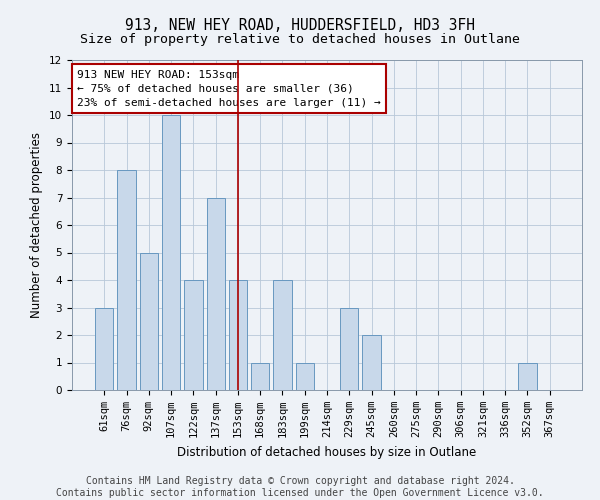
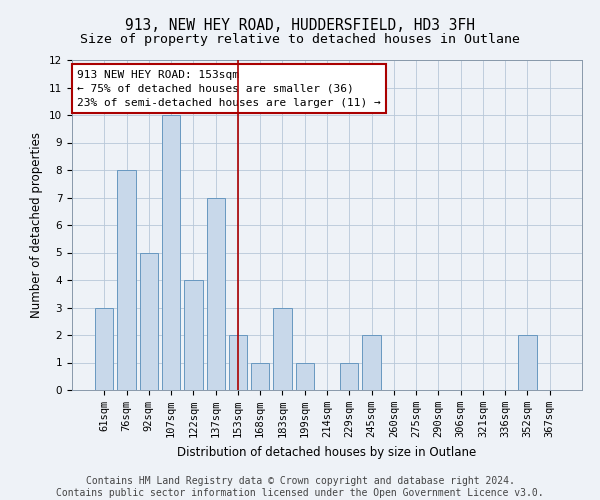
153sqm: 4 -> 2
183sqm: 4 -> 3
229sqm: 3 -> 1
352sqm: 1 -> 2
